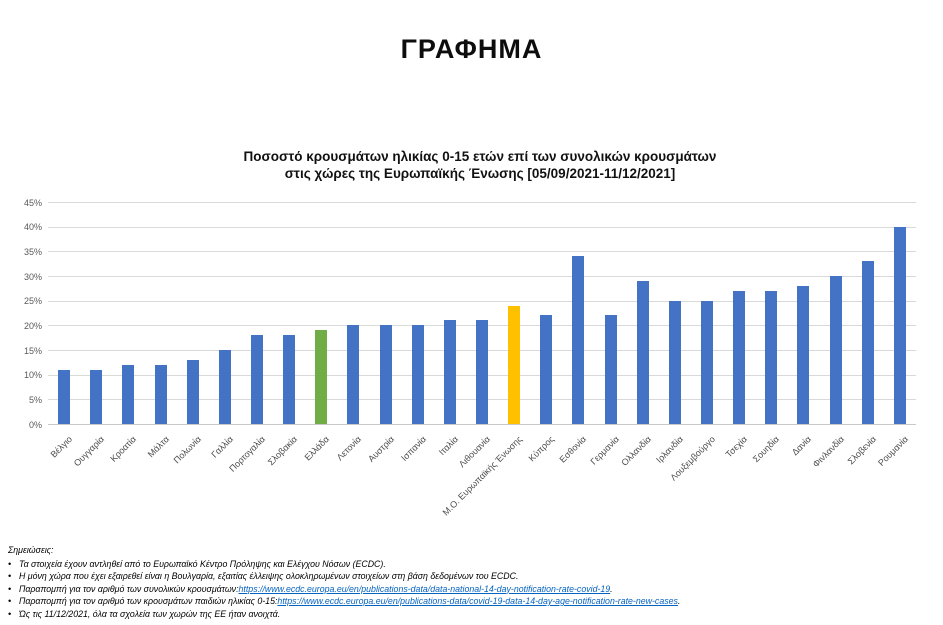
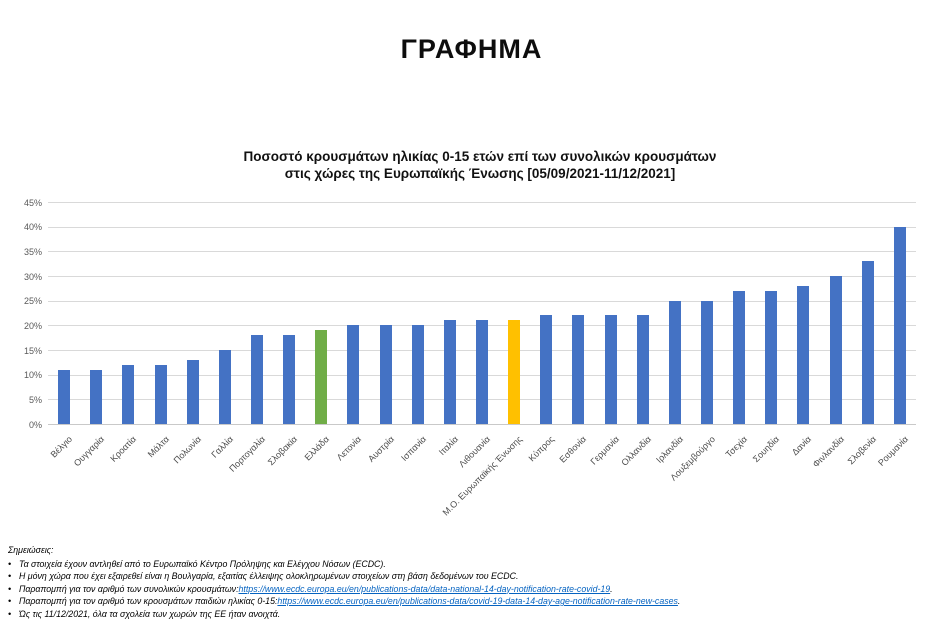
Μ.Ο. Ευρωπαϊκής Ένωσης: 24% -> 21%
Εσθονία: 34% -> 22%
Ολλανδία: 29% -> 22%
